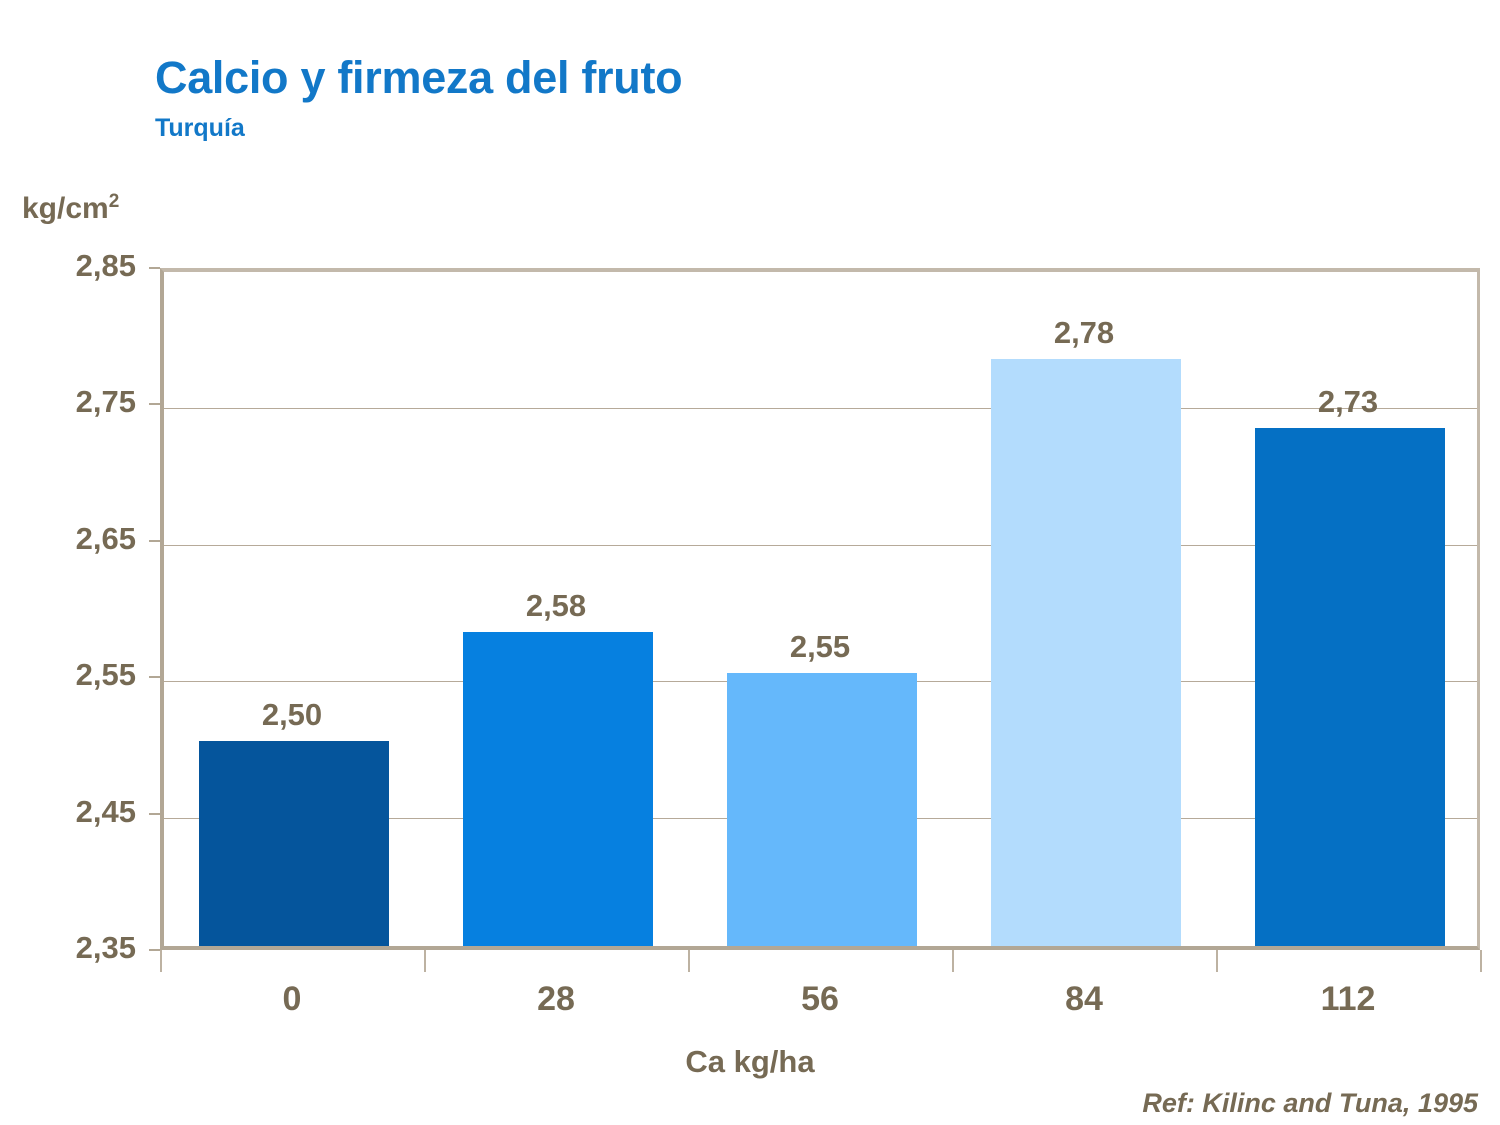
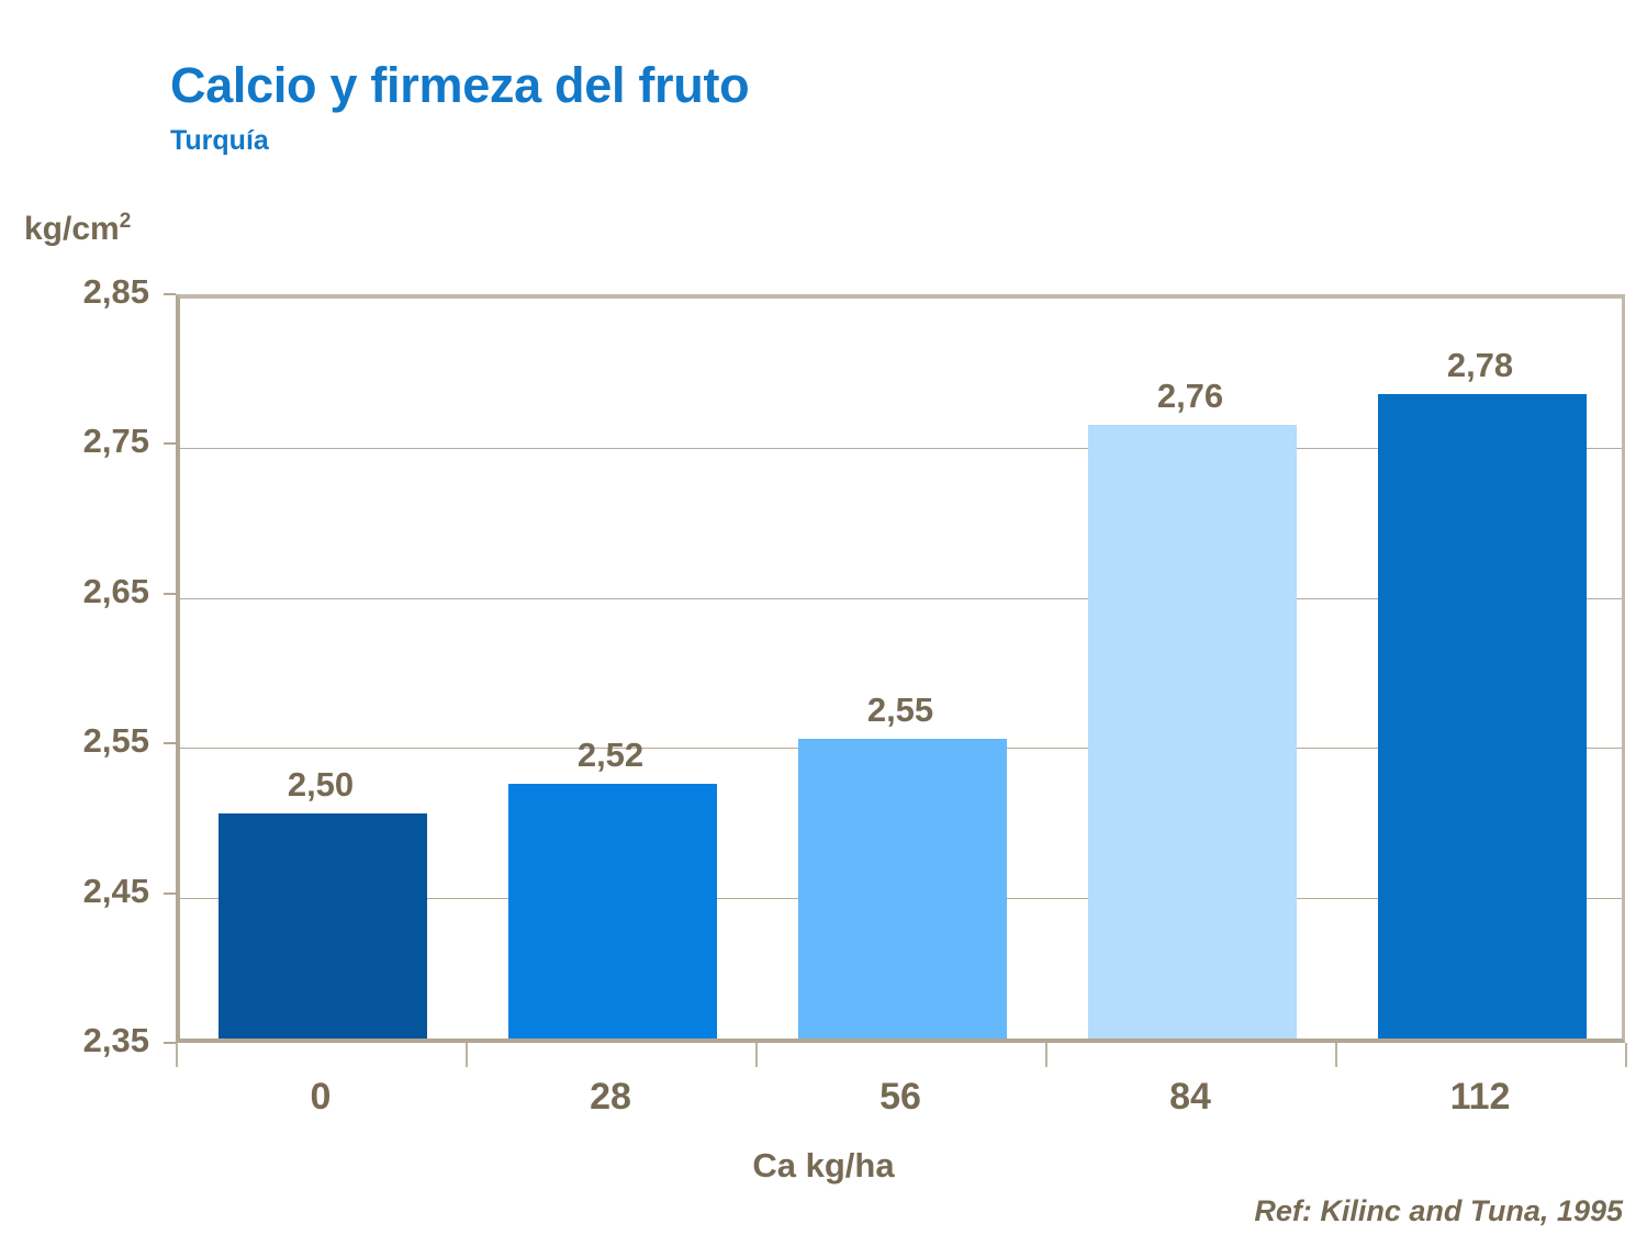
28: 2,58 -> 2,52
84: 2,78 -> 2,76
112: 2,73 -> 2,78
